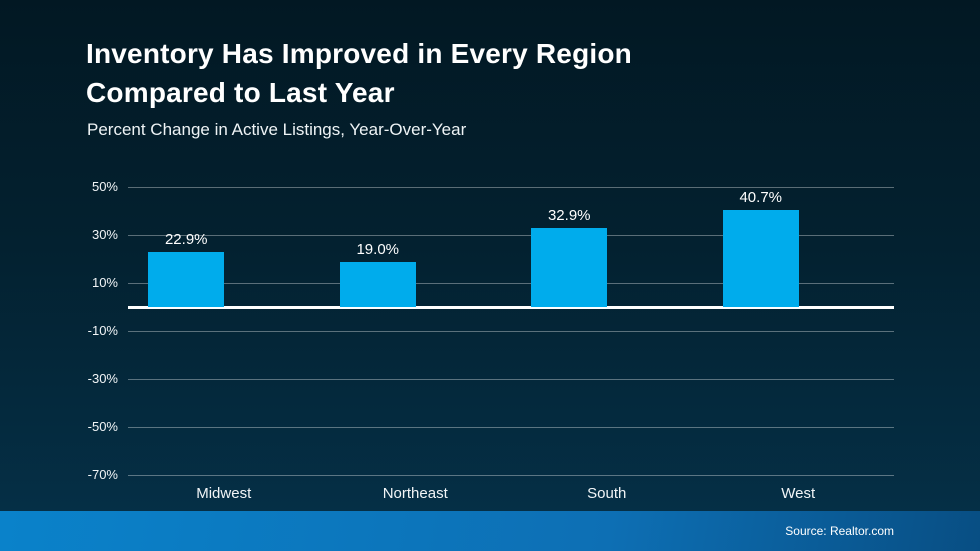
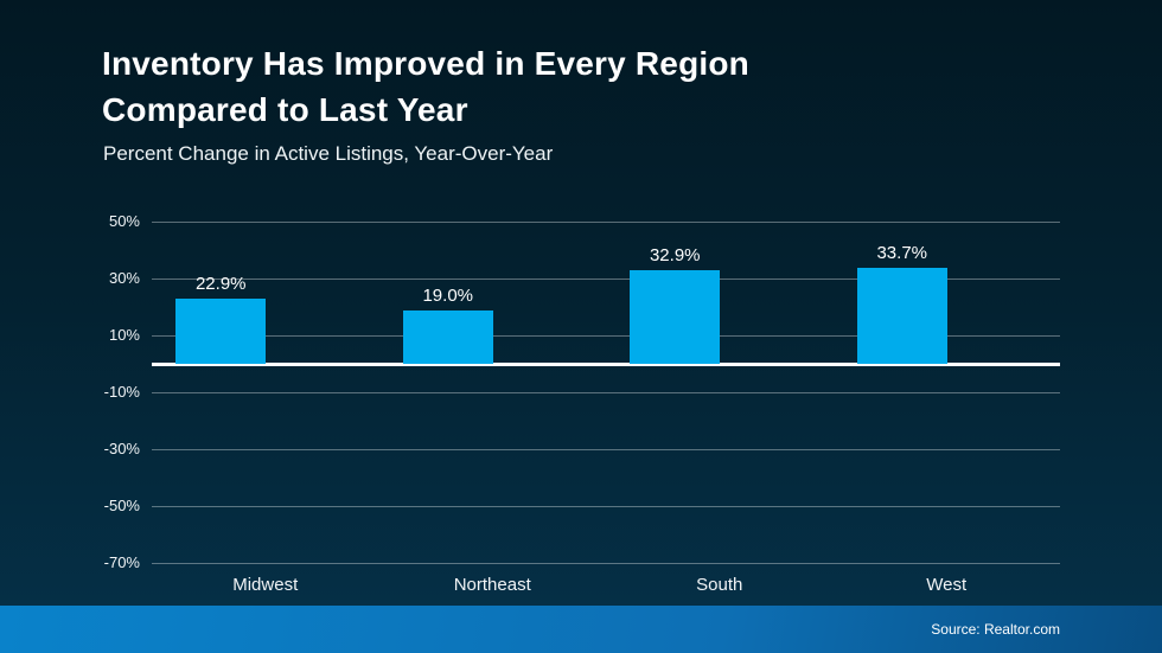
West: 40.7% -> 33.7%
